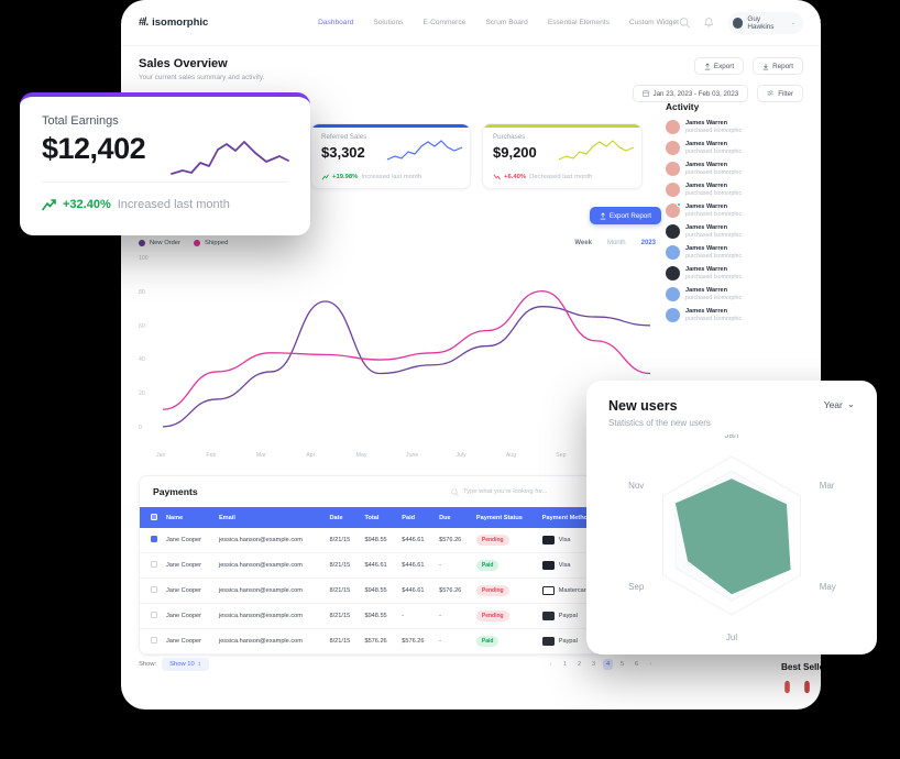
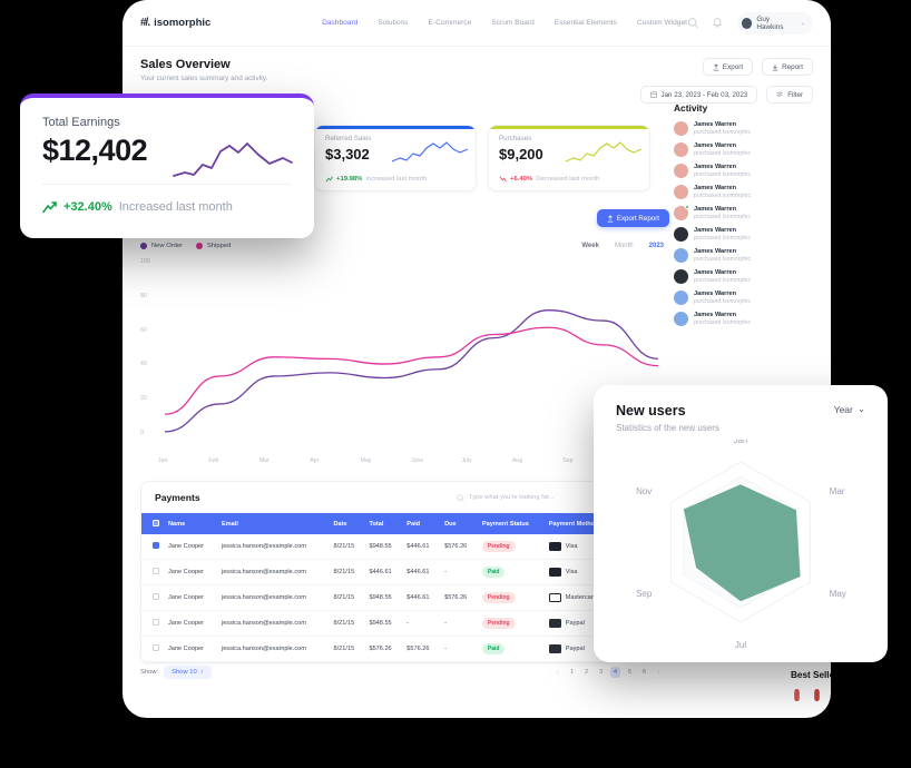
New Order/Apr: 75 -> 36
New Order/July: 49 -> 56
Shipped/Aug: 81 -> 62
New Order/Oct: 61 -> 44
Shipped/Oct: 33 -> 40
